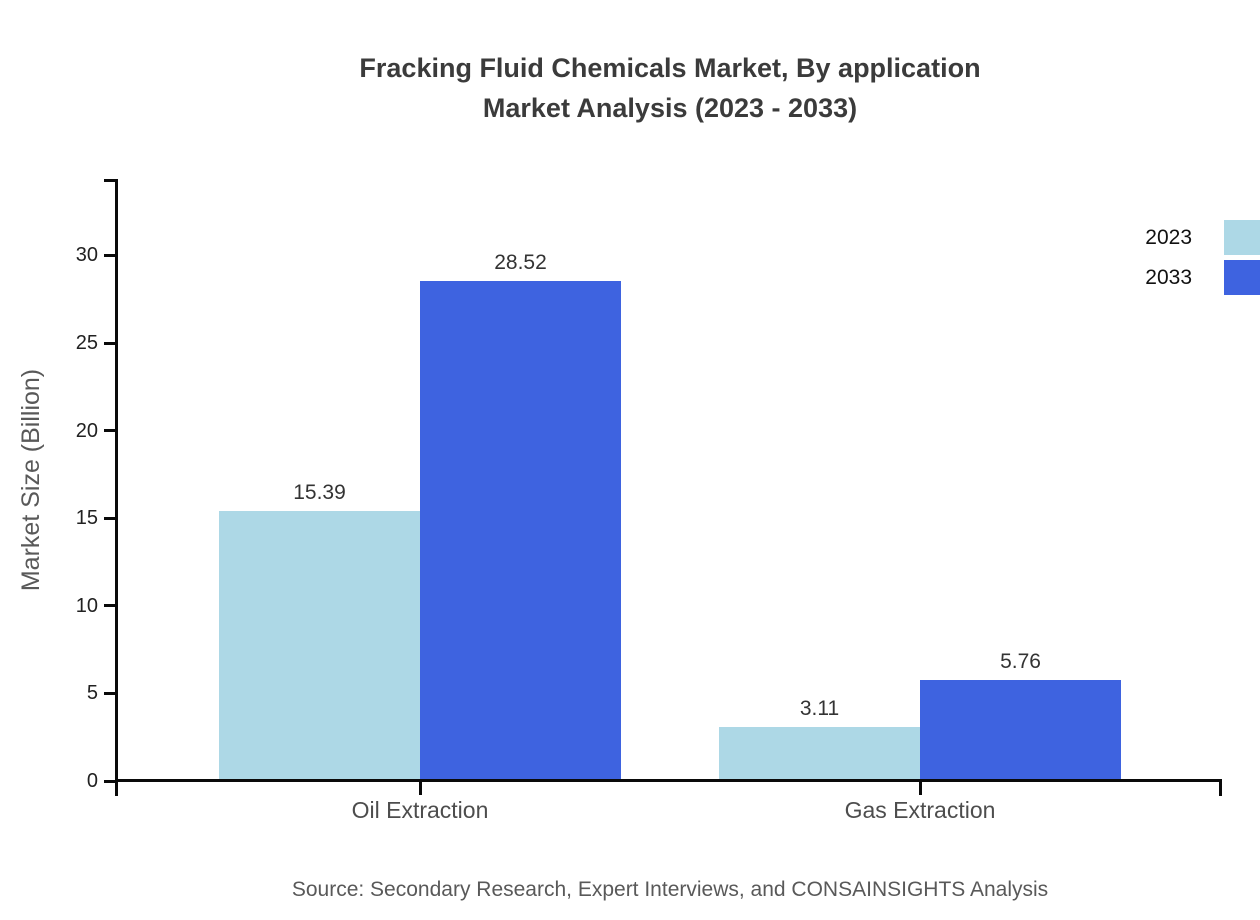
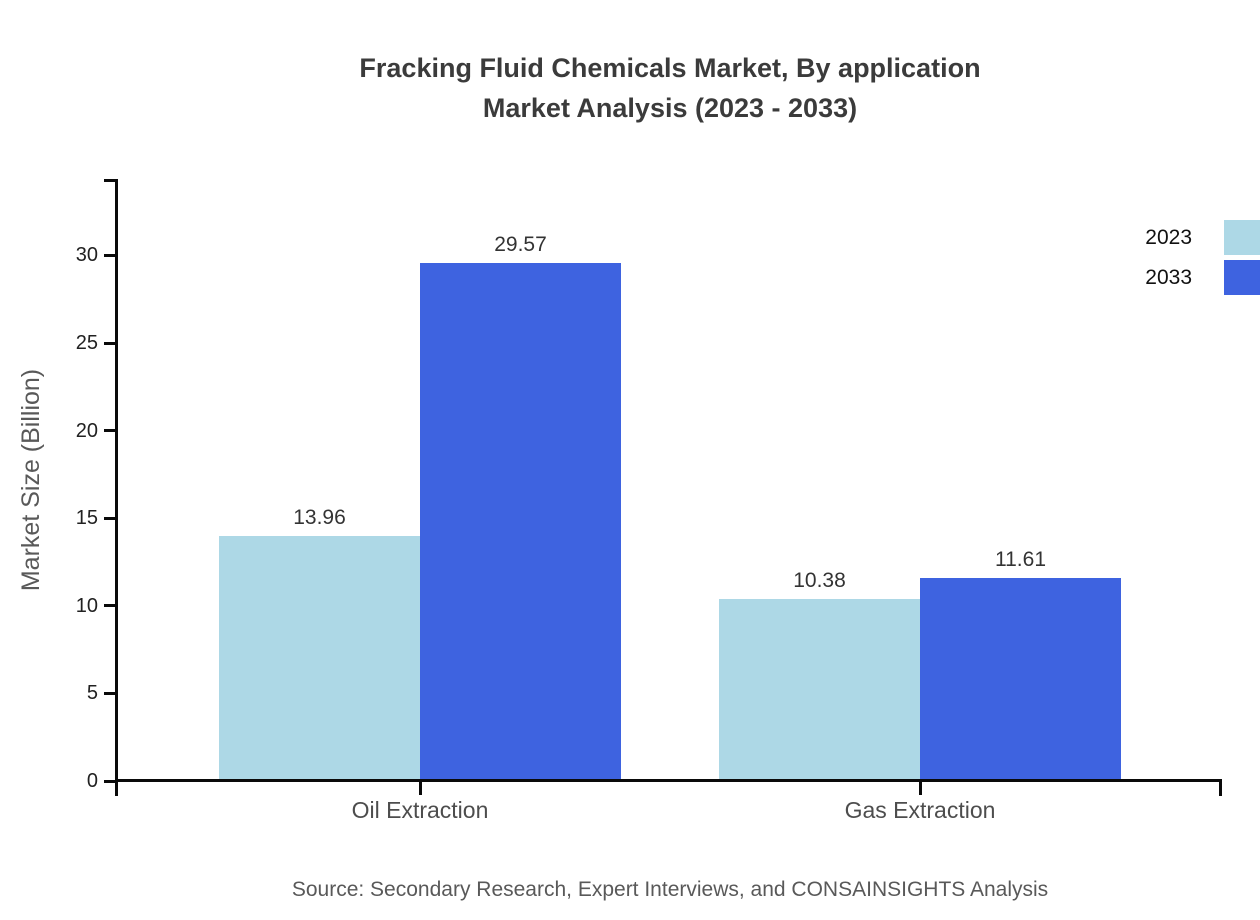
2023/Oil Extraction: 15.39 -> 13.96
2033/Oil Extraction: 28.52 -> 29.57
2023/Gas Extraction: 3.11 -> 10.38
2033/Gas Extraction: 5.76 -> 11.61
